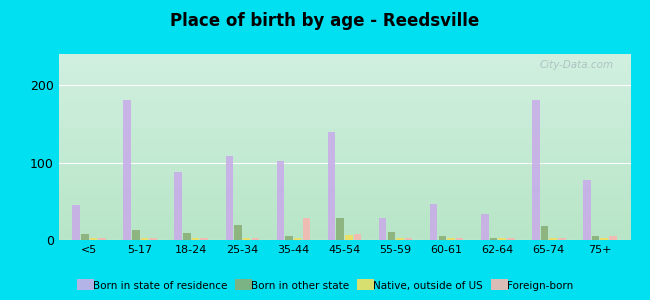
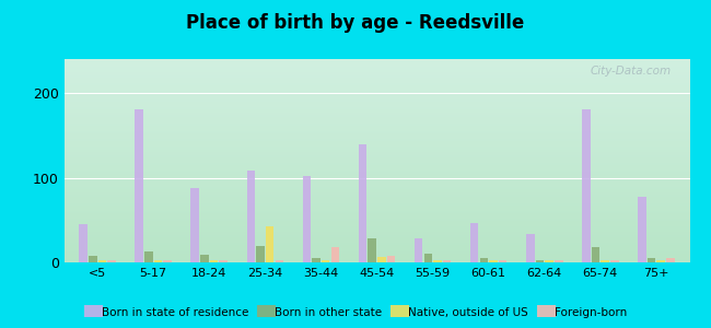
Native, outside of US/25-34: 3 -> 42
Foreign-born/35-44: 28 -> 18
